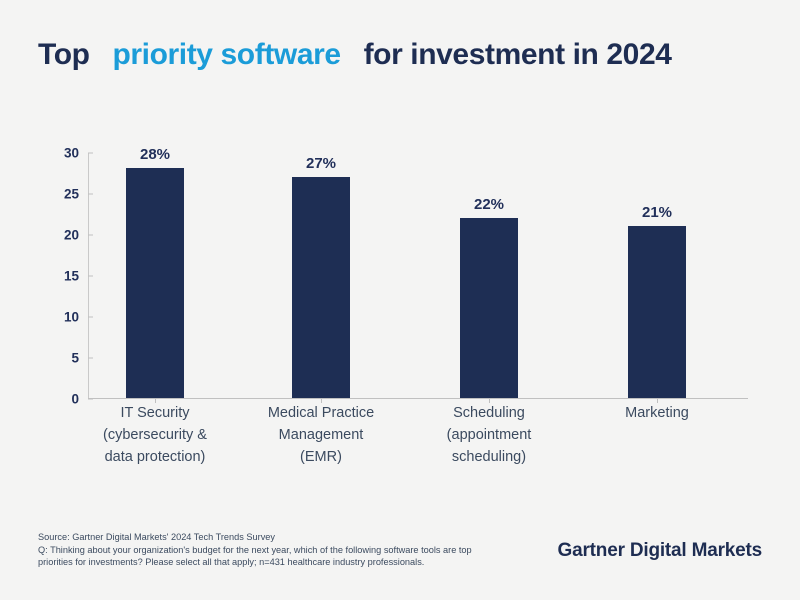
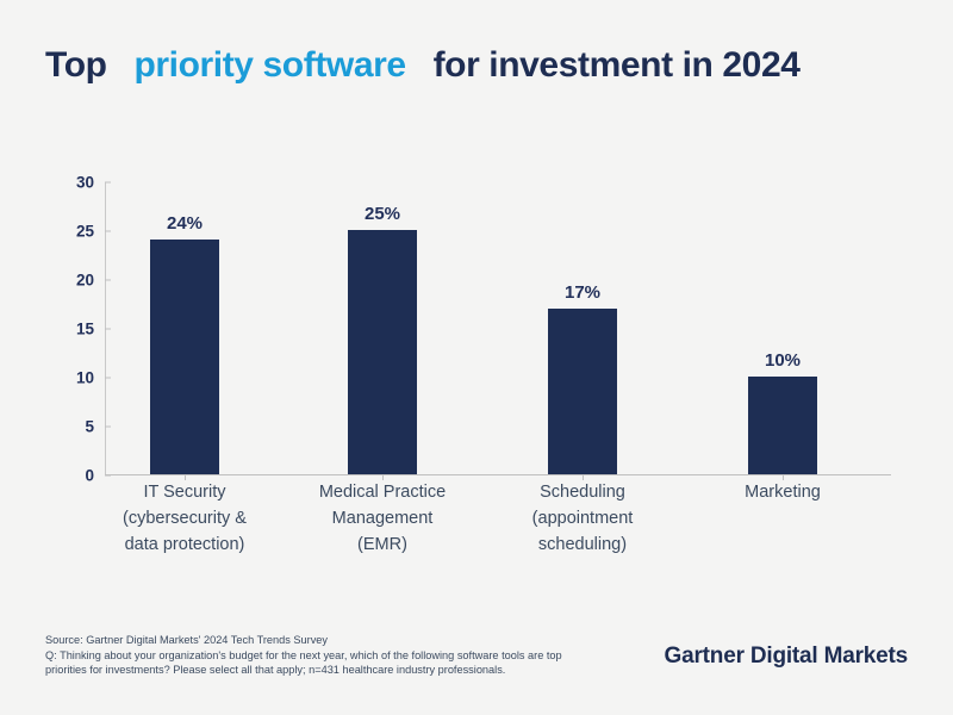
IT Security (cybersecurity & data protection): 28% -> 24%
Medical Practice Management (EMR): 27% -> 25%
Scheduling (appointment scheduling): 22% -> 17%
Marketing: 21% -> 10%
